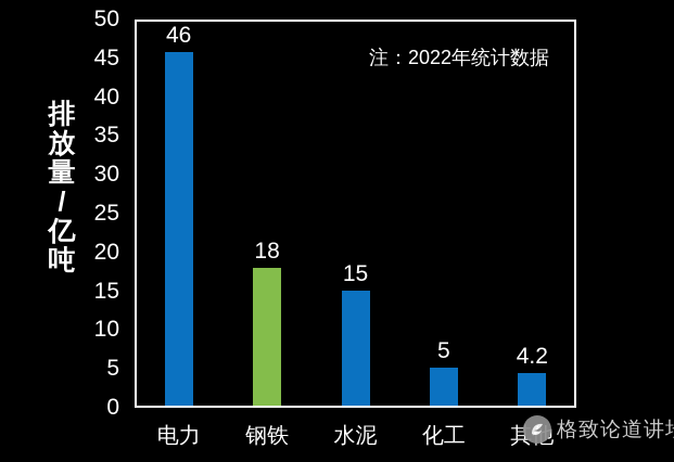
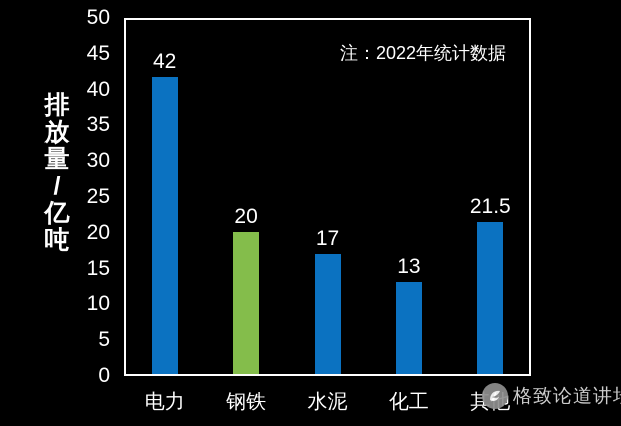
电力: 46 -> 42
钢铁: 18 -> 20
水泥: 15 -> 17
化工: 5 -> 13
其他: 4.2 -> 21.5
